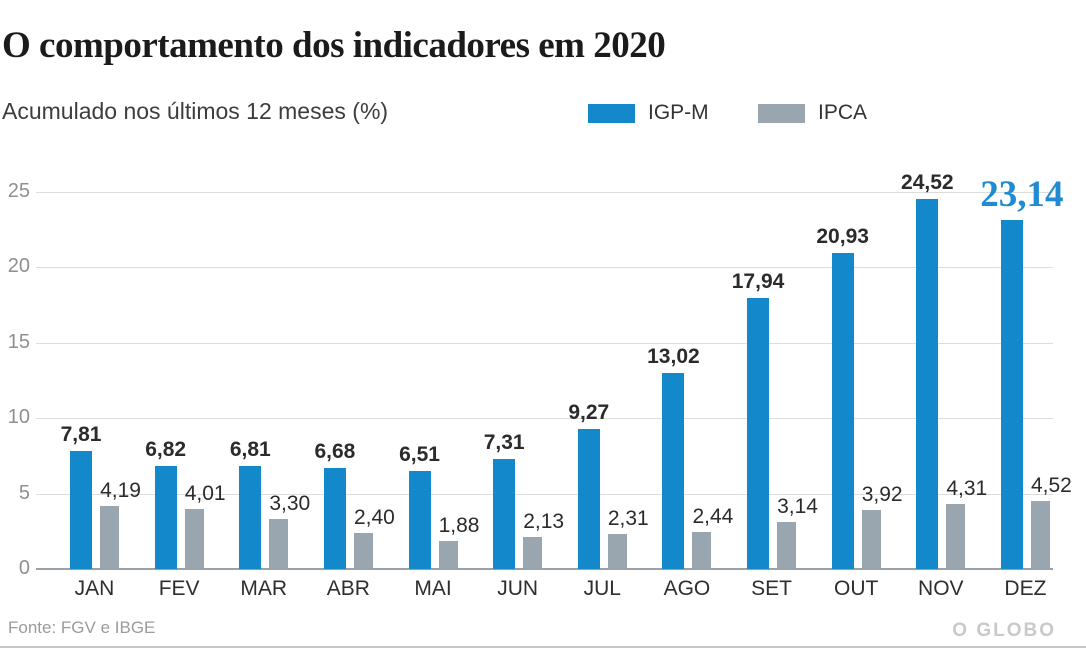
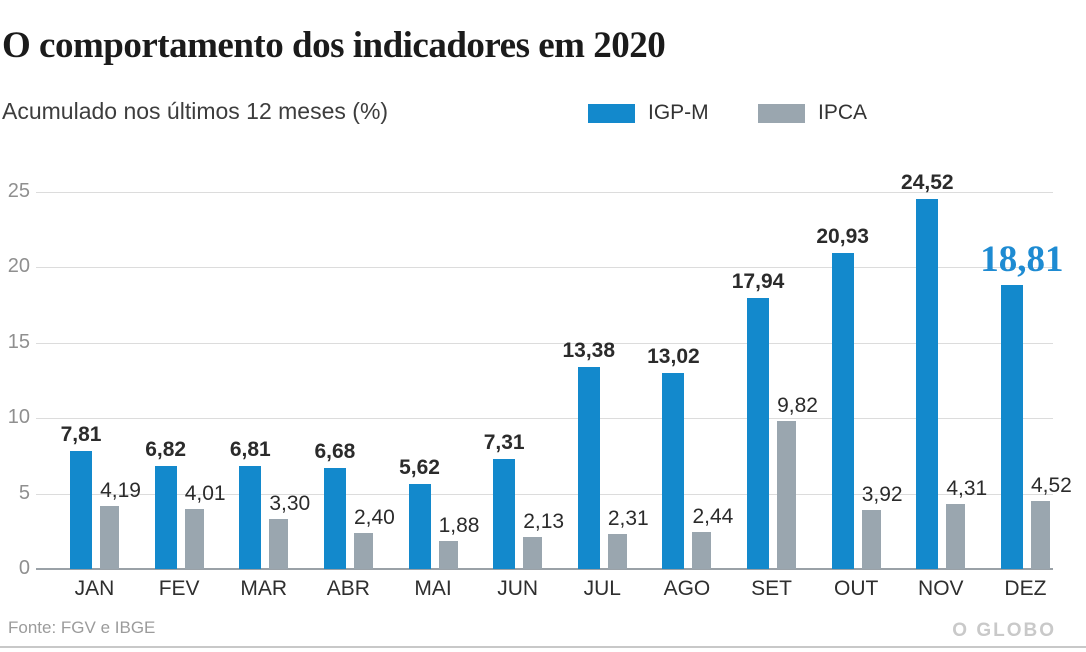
IGP-M/MAI: 6,51 -> 5,62
IGP-M/JUL: 9,27 -> 13,38
IPCA/SET: 3,14 -> 9,82
IGP-M/DEZ: 23,14 -> 18,81
